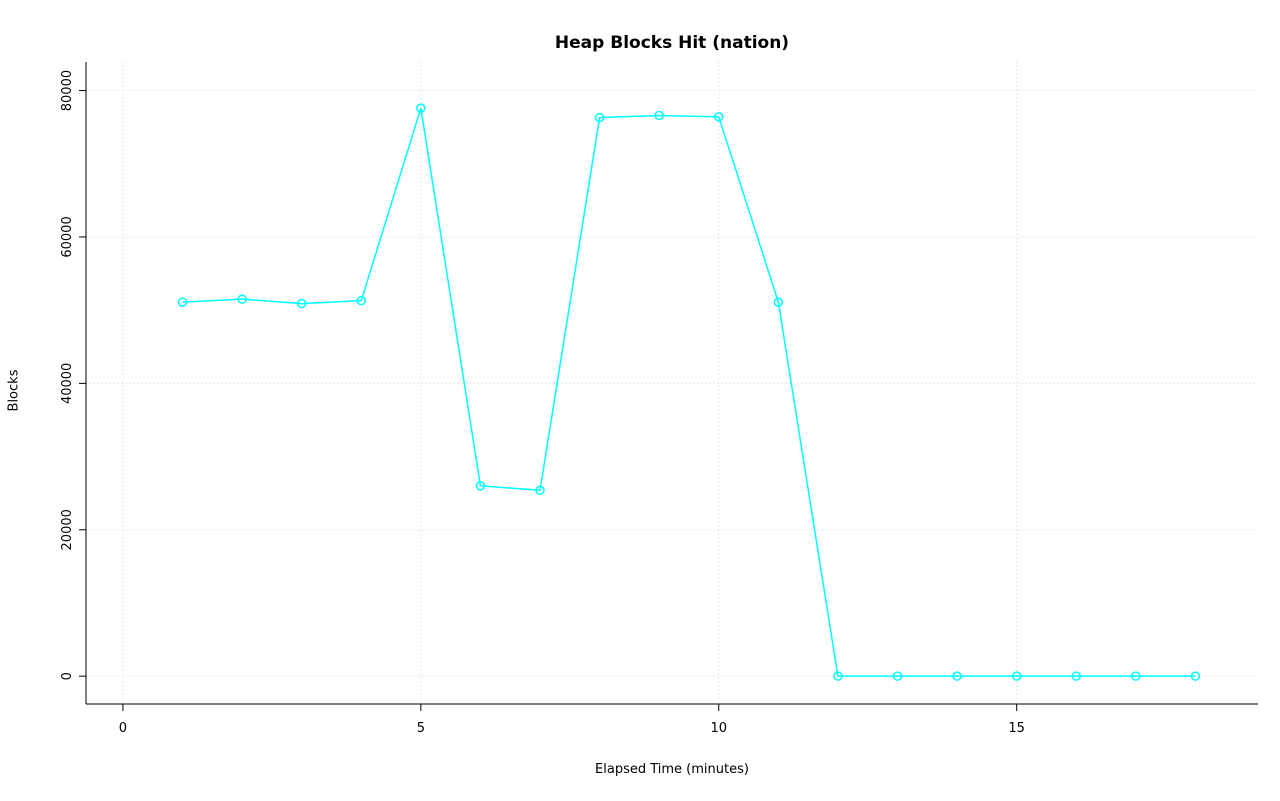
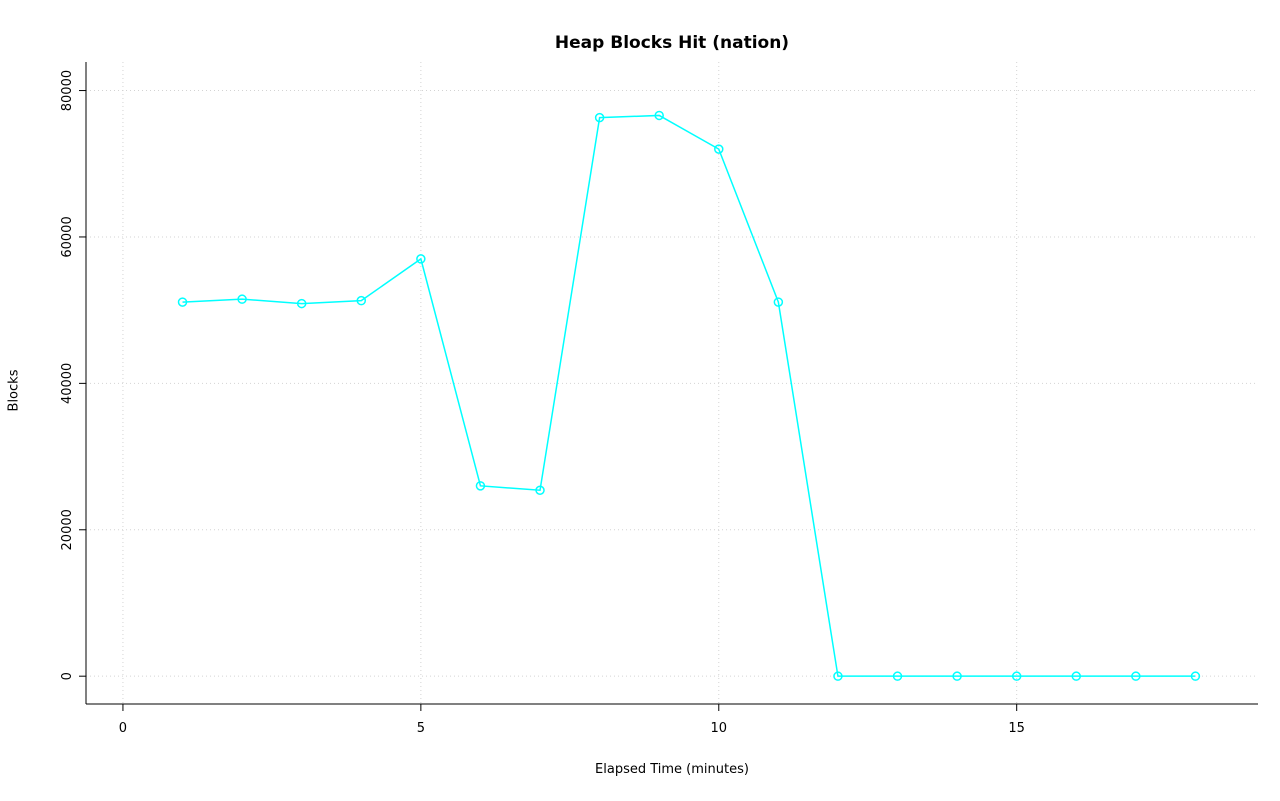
5: 78000 -> 57000
10: 76000 -> 72000
